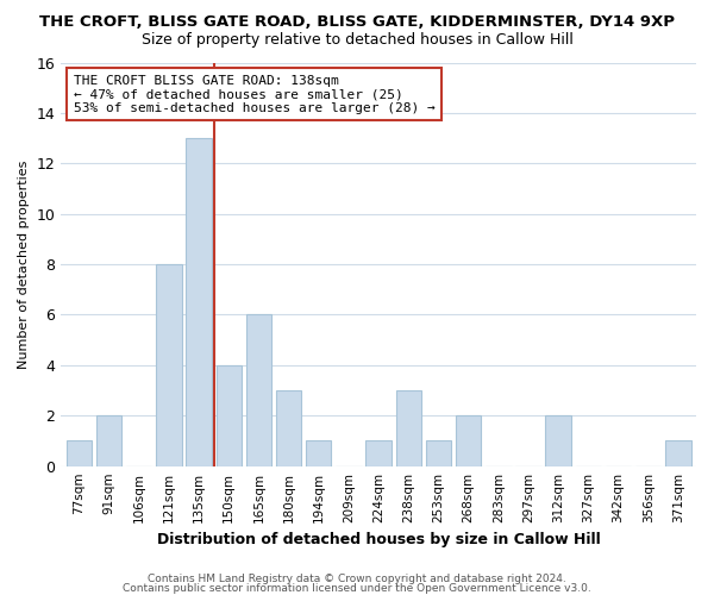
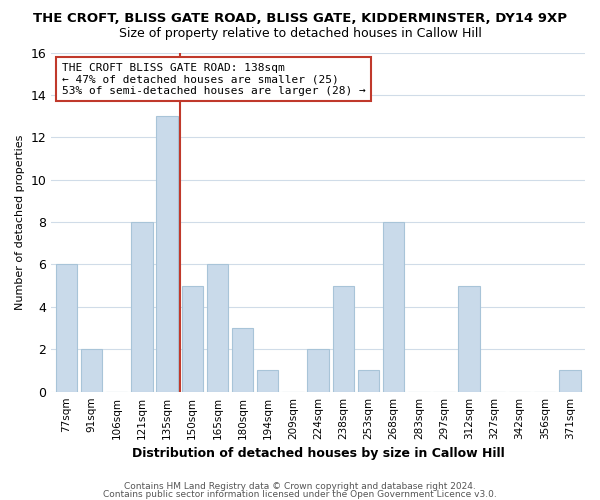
77sqm: 1 -> 6
150sqm: 4 -> 5
224sqm: 1 -> 2
238sqm: 3 -> 5
268sqm: 2 -> 8
312sqm: 2 -> 5
